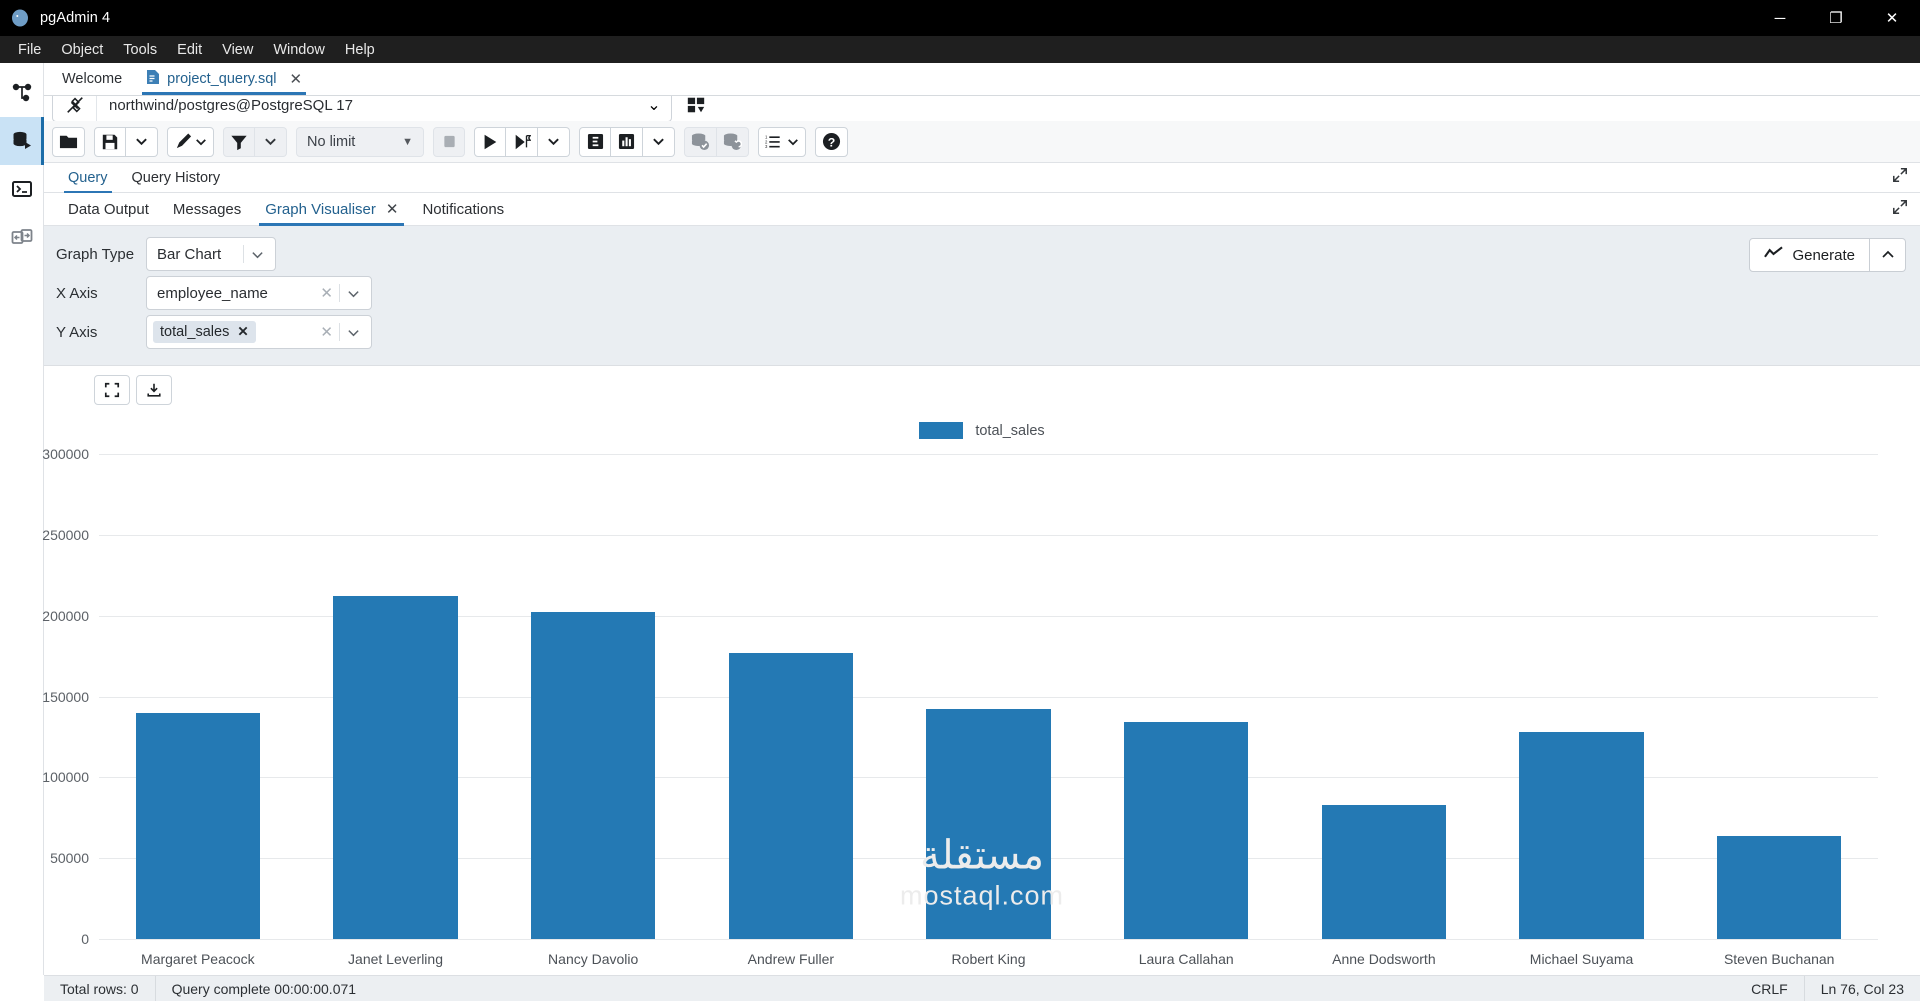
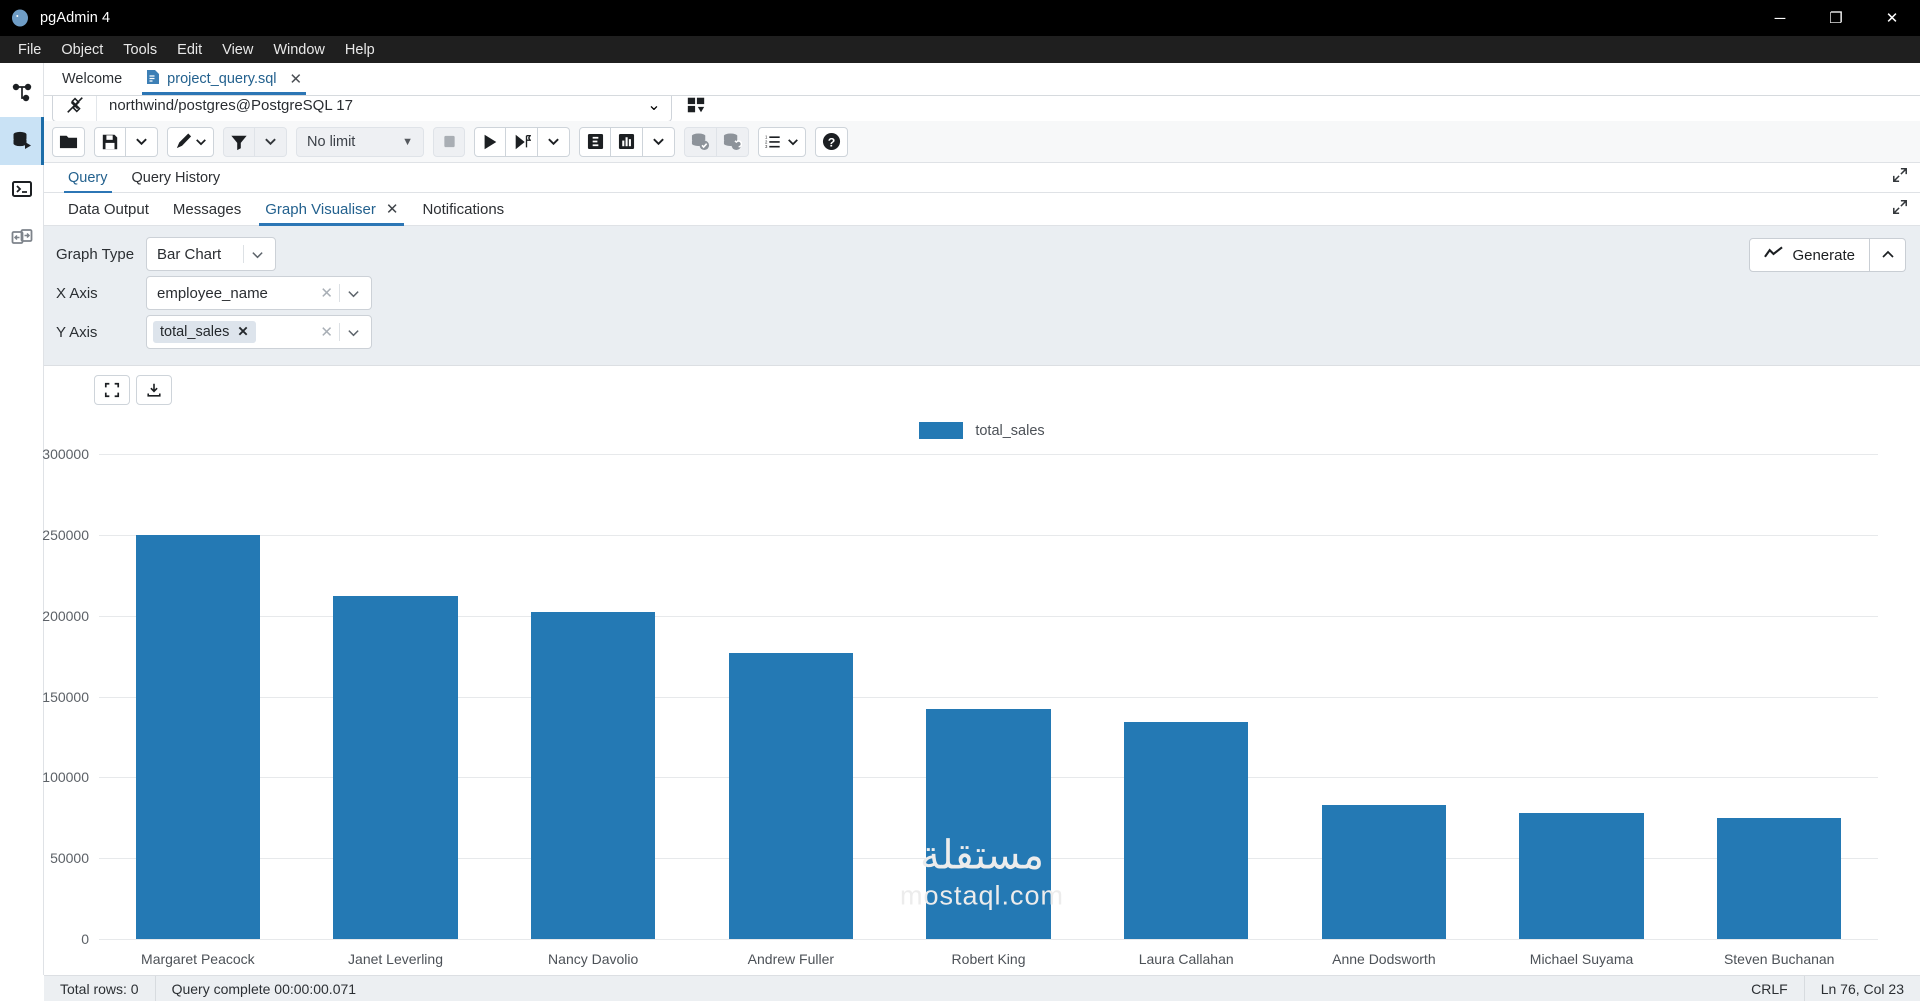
Margaret Peacock: 140000 -> 250000
Michael Suyama: 128000 -> 78000
Steven Buchanan: 64000 -> 75000
